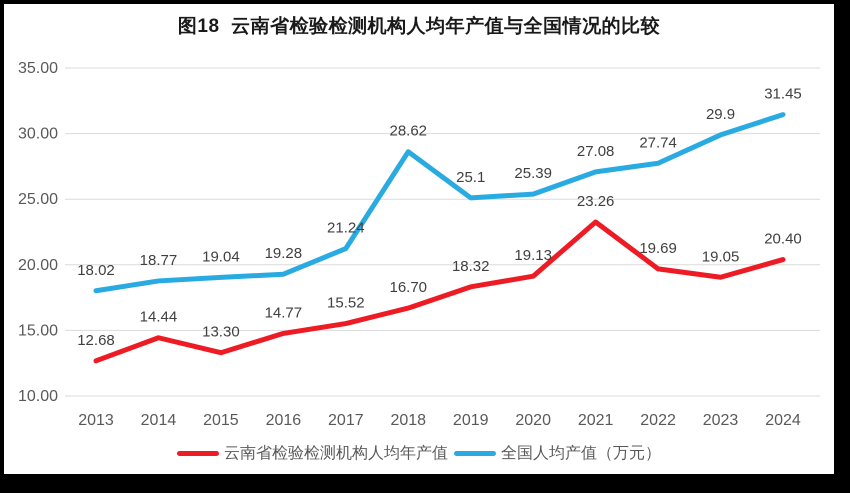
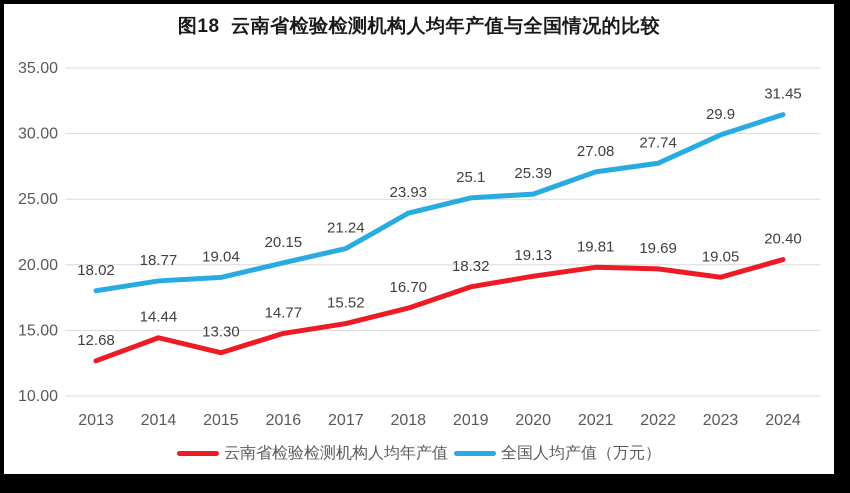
全国人均产值（万元）/2016: 19.28 -> 20.15
全国人均产值（万元）/2018: 28.62 -> 23.93
云南省检验检测机构人均年产值/2021: 23.26 -> 19.81
